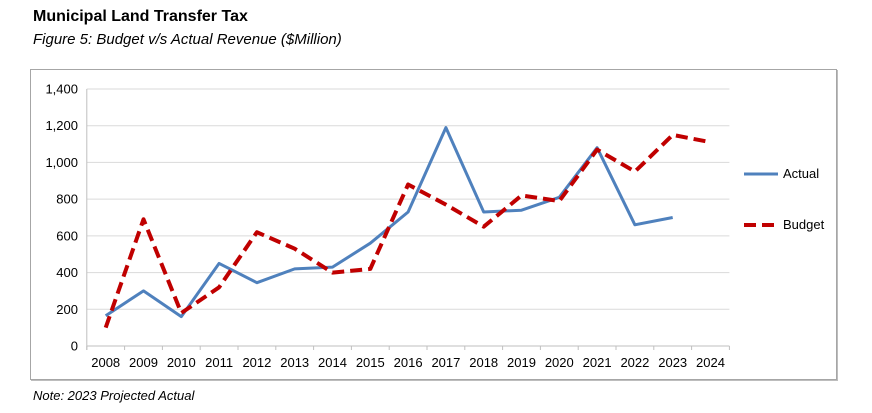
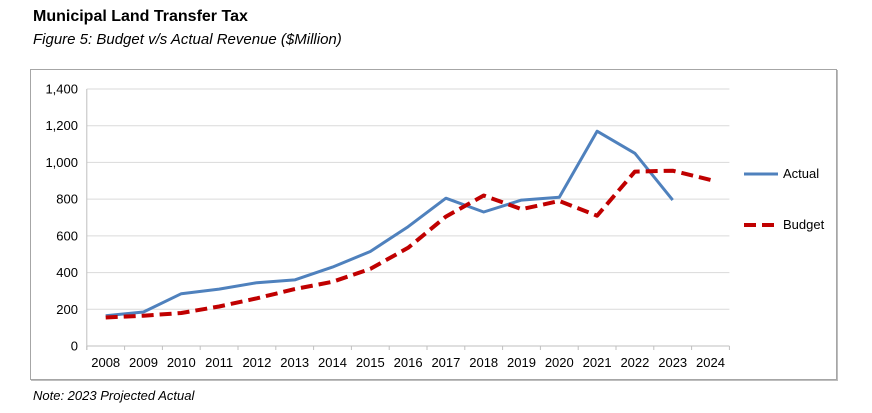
Budget/2008: 100 -> 160
Actual/2009: 300 -> 180
Budget/2009: 690 -> 160
Actual/2010: 160 -> 280
Actual/2011: 450 -> 310
Budget/2011: 320 -> 220
Budget/2012: 620 -> 260
Actual/2013: 420 -> 360
Budget/2013: 530 -> 310
Budget/2014: 400 -> 350
Actual/2015: 560 -> 520
Actual/2016: 730 -> 650
Budget/2016: 880 -> 540
Actual/2017: 1190 -> 800
Budget/2017: 770 -> 700
Budget/2018: 650 -> 820
Actual/2019: 740 -> 800
Budget/2019: 820 -> 740
Actual/2021: 1080 -> 1170
Budget/2021: 1070 -> 710
Actual/2022: 660 -> 1050
Actual/2023: 700 -> 800
Budget/2023: 1150 -> 960
Budget/2024: 1110 -> 900
